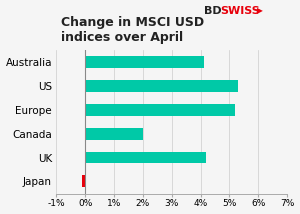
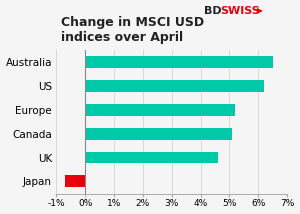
Australia: 4.1% -> 6.5%
US: 5.3% -> 6.2%
Canada: 2.0% -> 5.1%
UK: 4.2% -> 4.6%
Japan: -0.1% -> -0.7%
